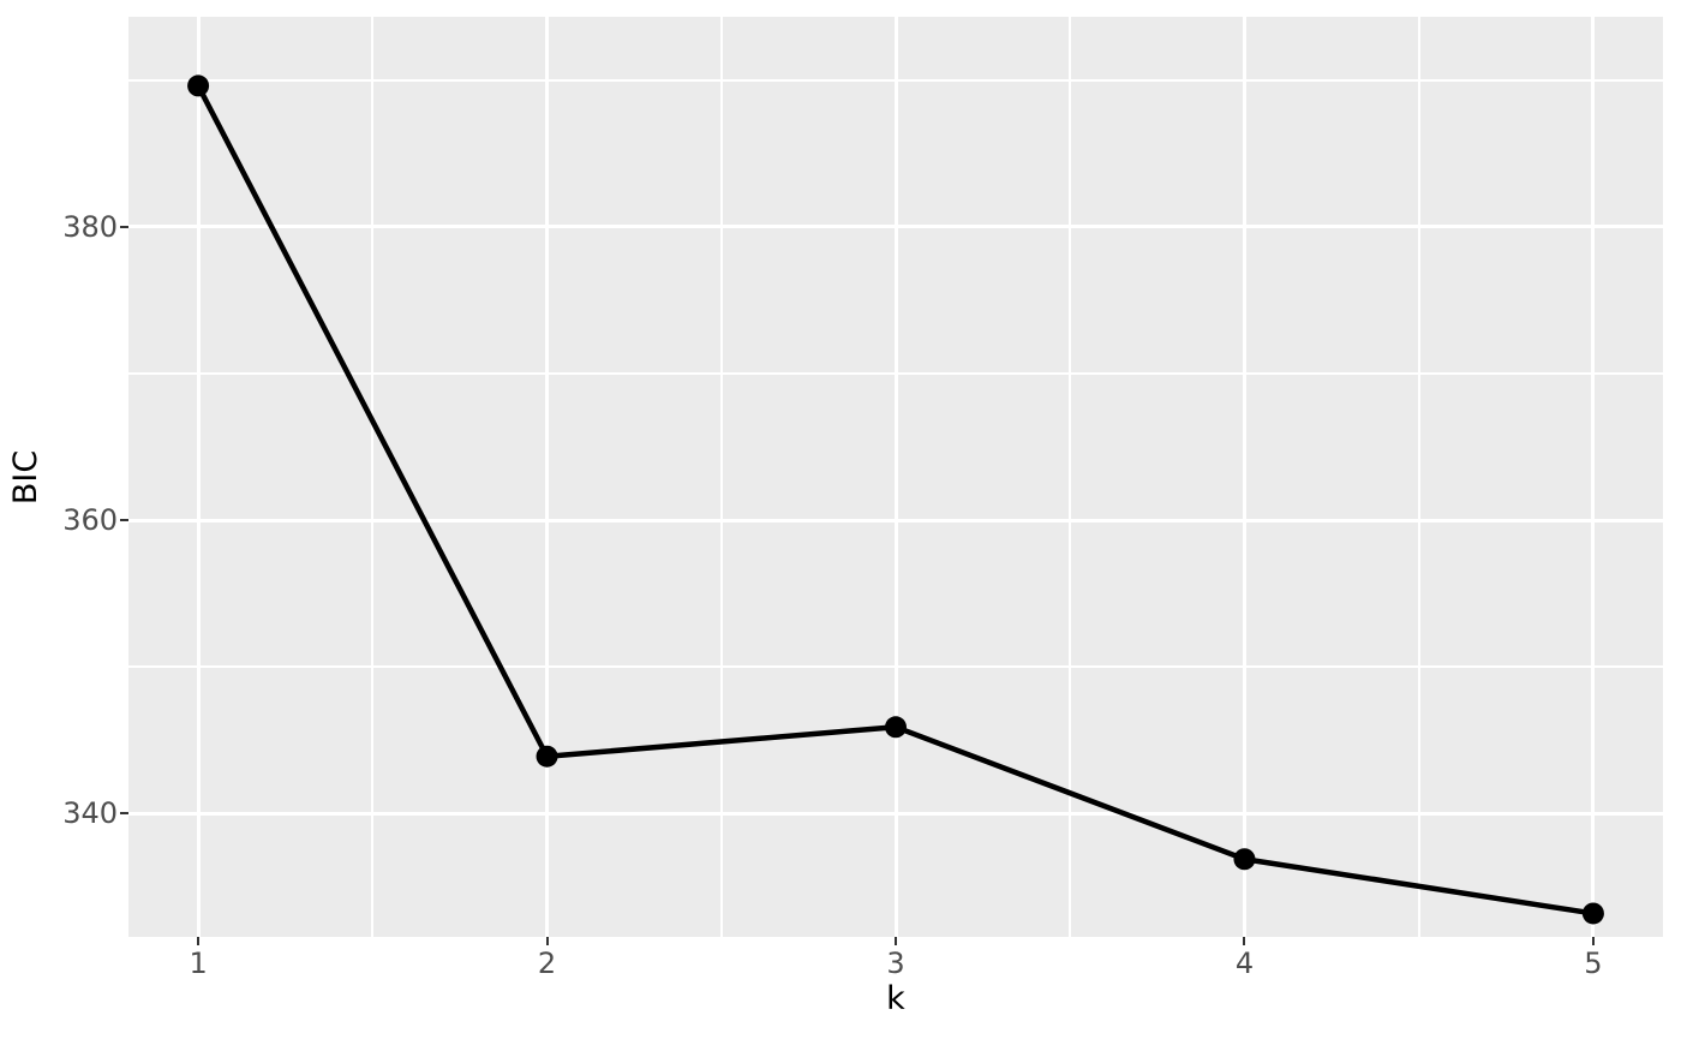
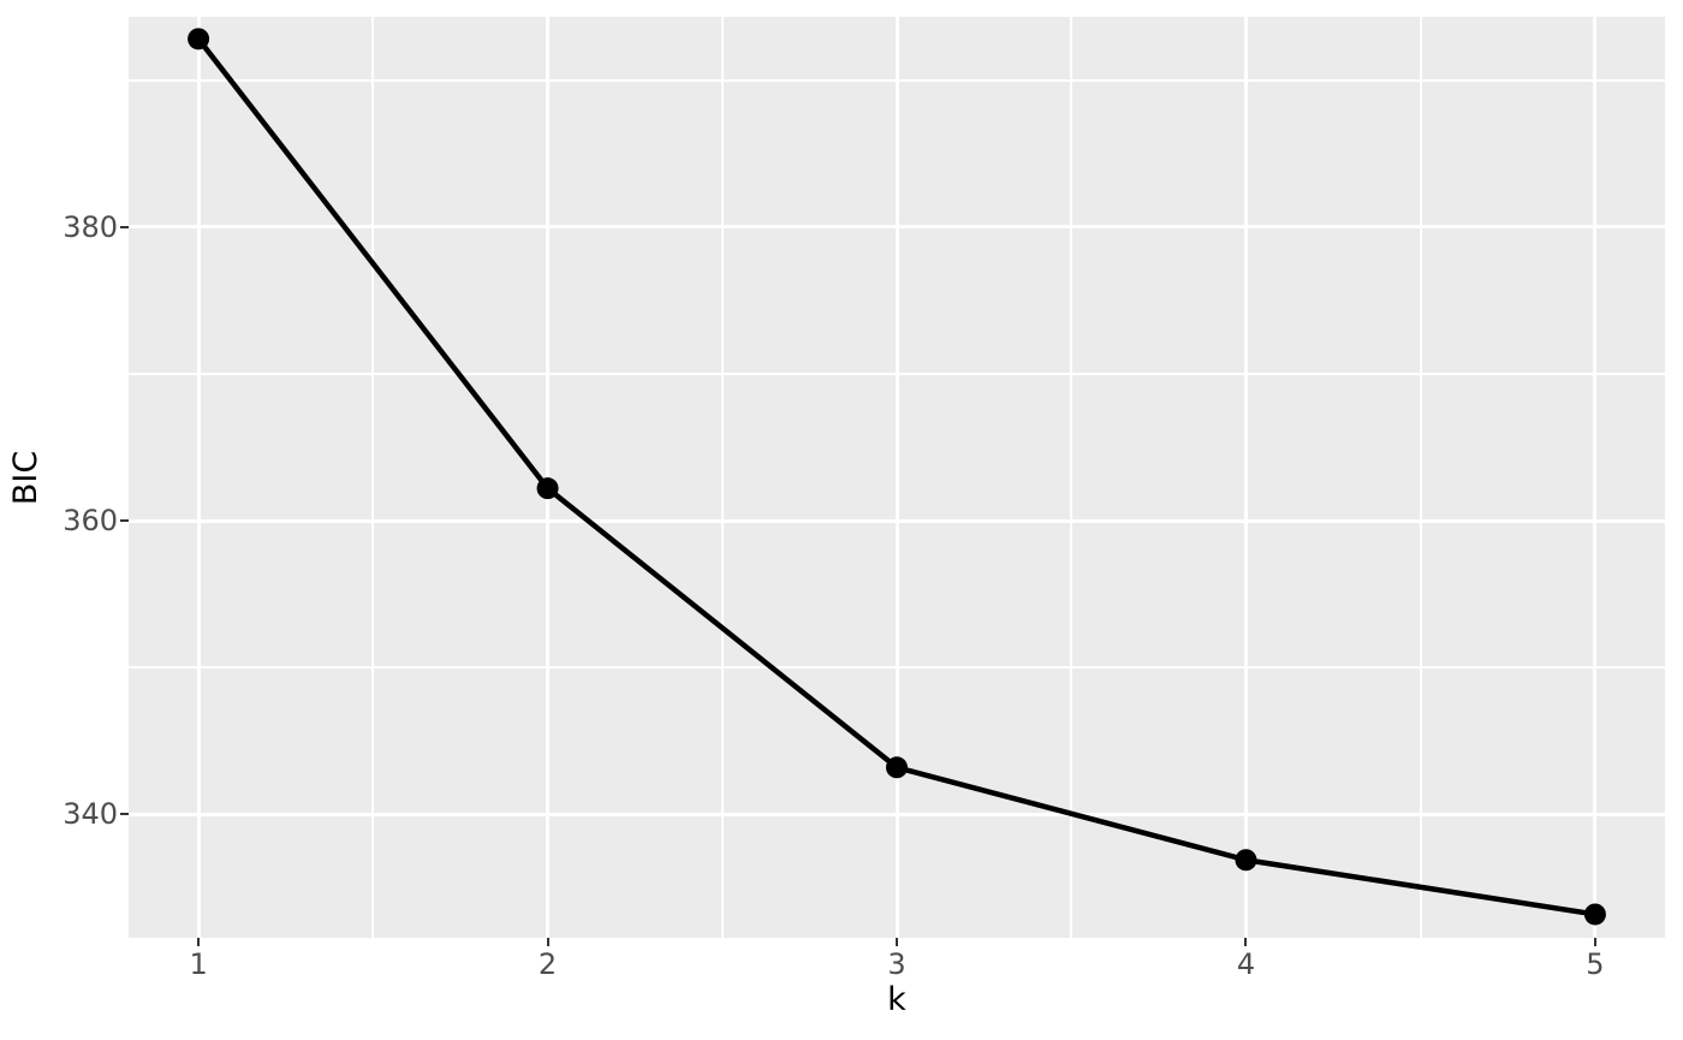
1: 389.6 -> 392.8
2: 343.9 -> 362.2
3: 345.9 -> 343.2
